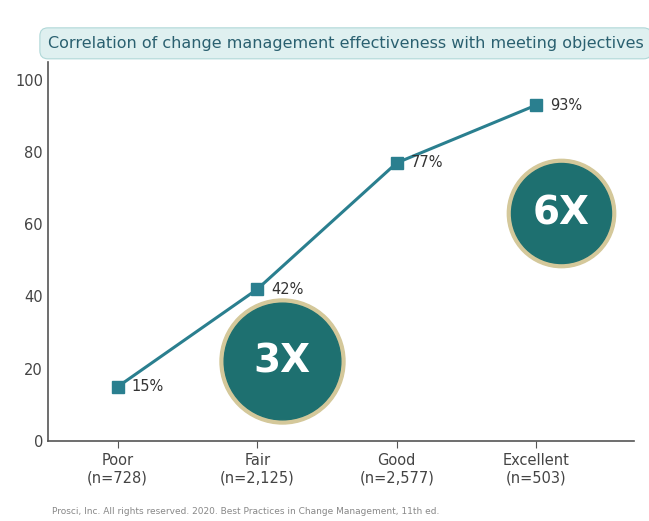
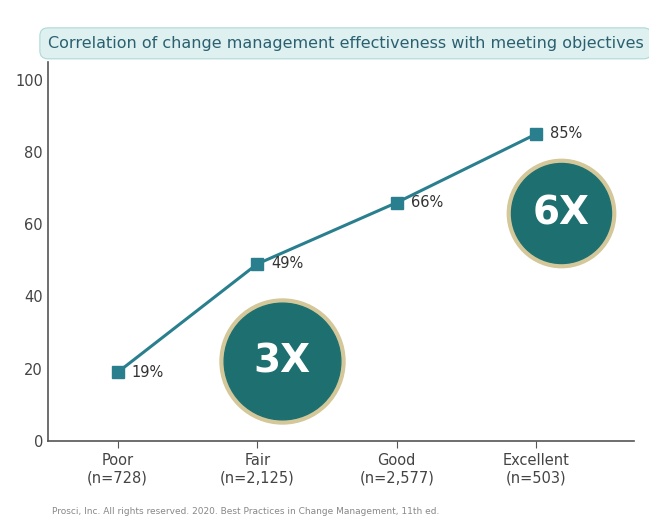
Poor (n=728): 15% -> 19%
Fair (n=2,125): 42% -> 49%
Good (n=2,577): 77% -> 66%
Excellent (n=503): 93% -> 85%
